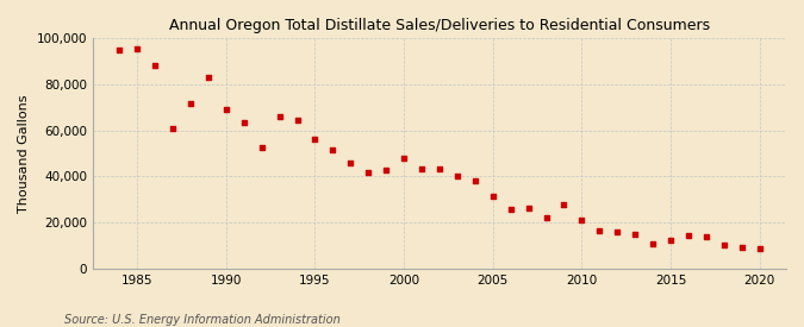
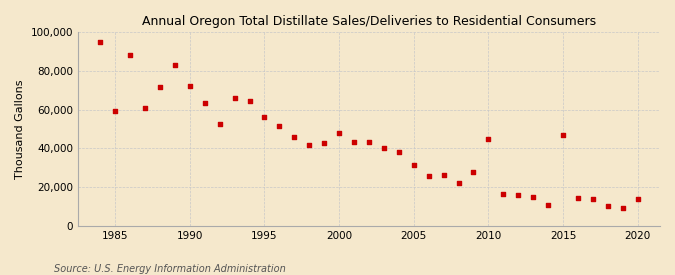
1985: 96,000 -> 59,000
1990: 69,000 -> 72,000
2010: 21,000 -> 45,000
2015: 12,000 -> 47,000
2020: 8,000 -> 14,000
